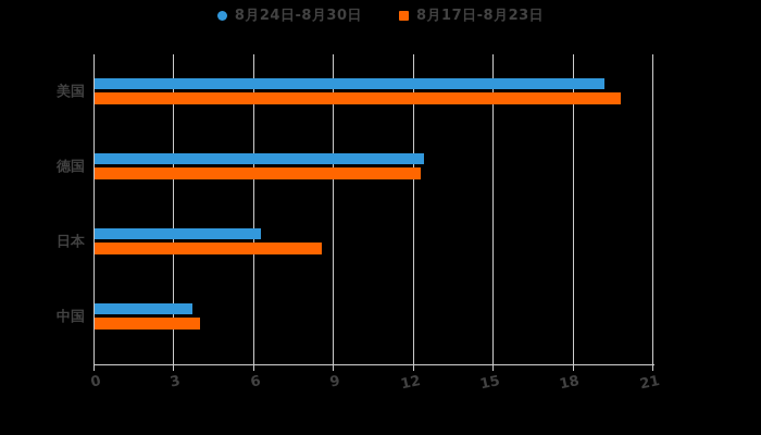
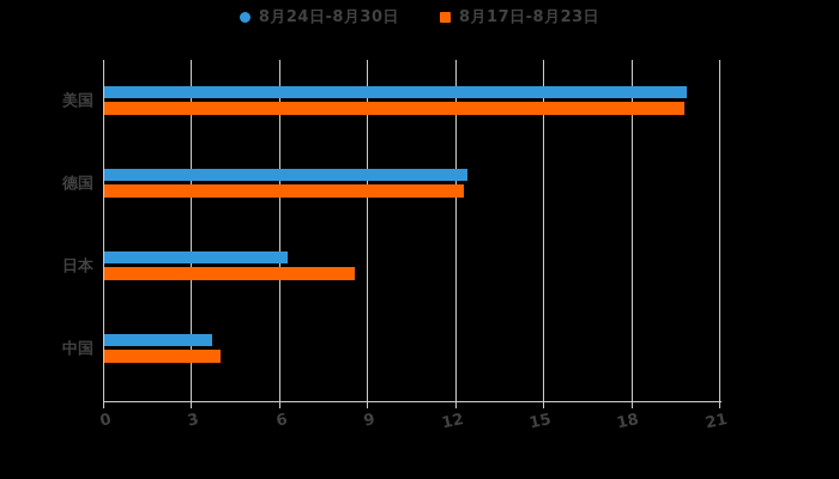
8月24日-8月30日/美国: 19.2 -> 19.9
